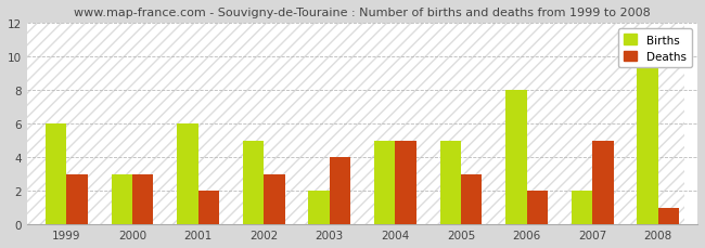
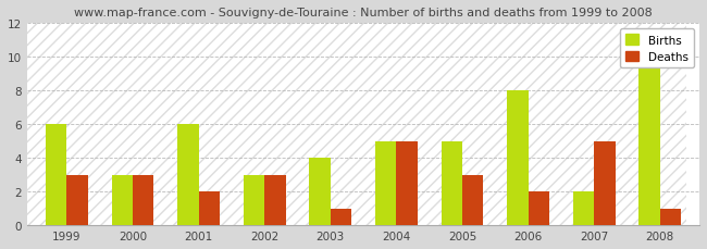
Births/2002: 5 -> 3
Births/2003: 2 -> 4
Deaths/2003: 4 -> 1
